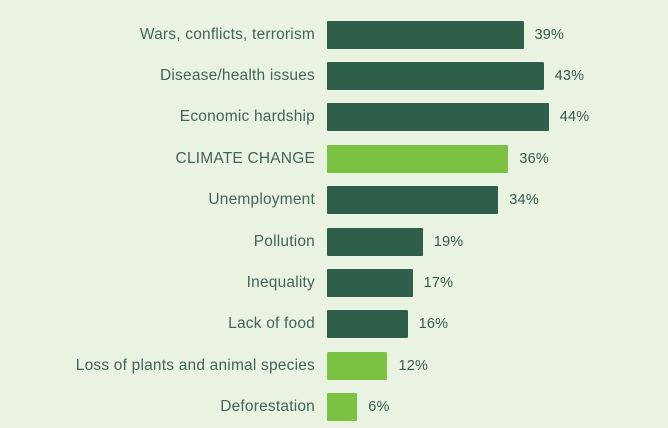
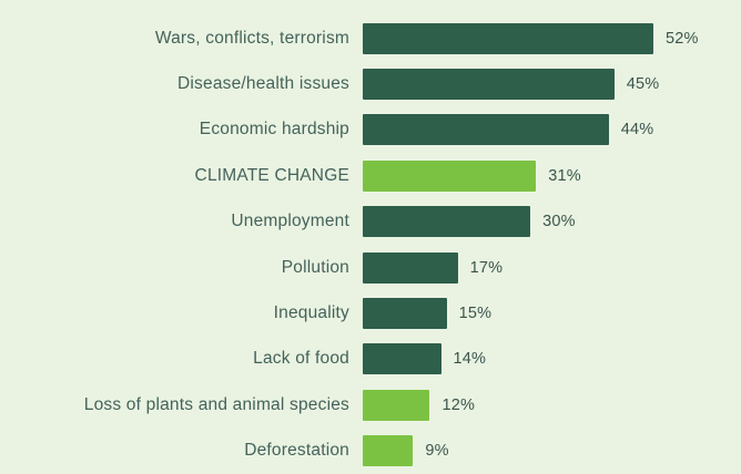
Wars, conflicts, terrorism: 39% -> 52%
Disease/health issues: 43% -> 45%
CLIMATE CHANGE: 36% -> 31%
Unemployment: 34% -> 30%
Pollution: 19% -> 17%
Inequality: 17% -> 15%
Lack of food: 16% -> 14%
Deforestation: 6% -> 9%
